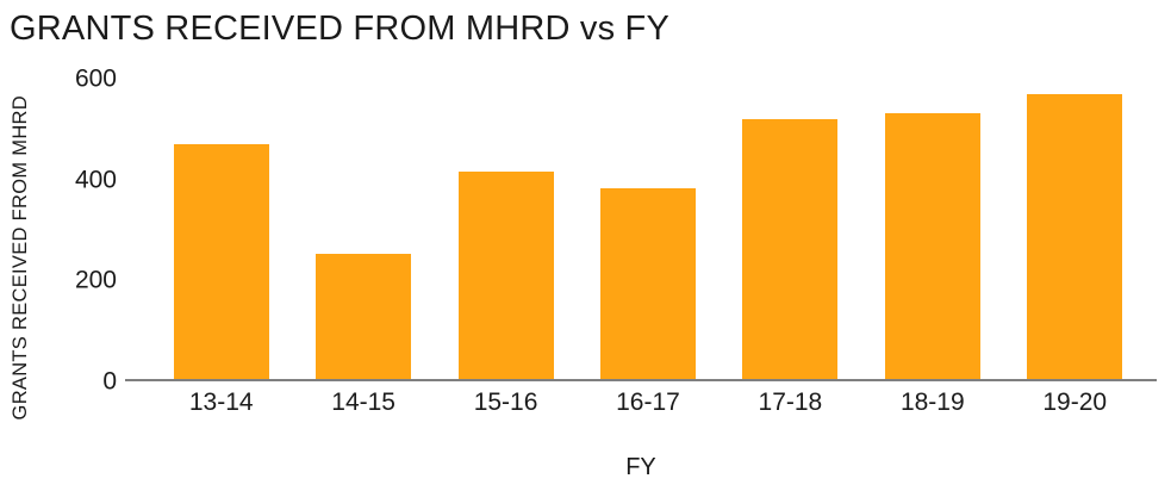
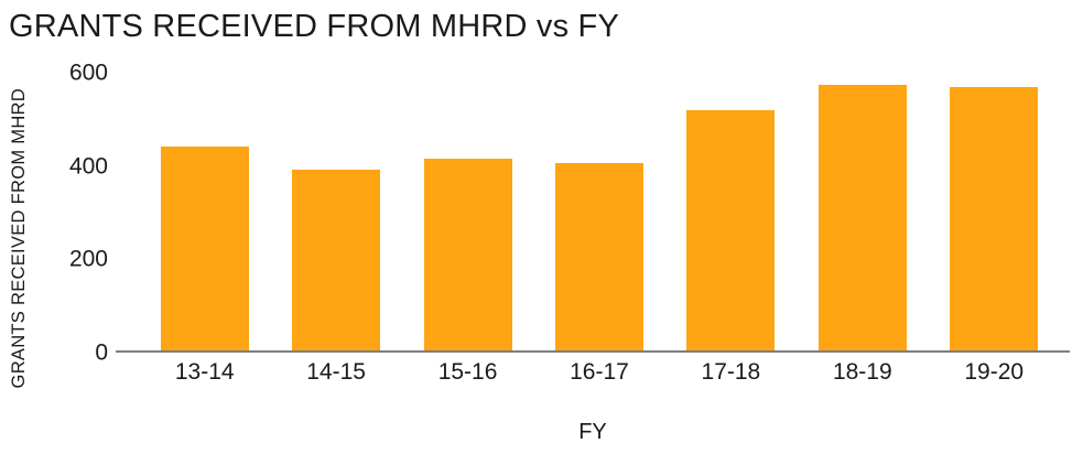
13-14: 470 -> 440
14-15: 250 -> 390
16-17: 380 -> 400
18-19: 530 -> 580
